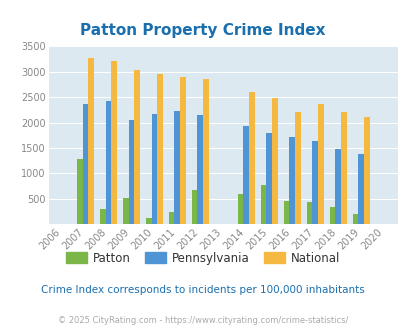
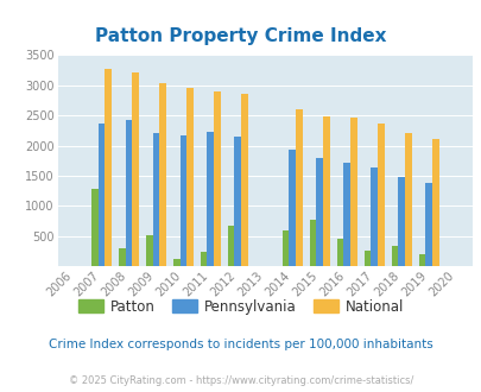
Pennsylvania/2009: 2060 -> 2200
National/2016: 2200 -> 2470
Patton/2017: 440 -> 270
